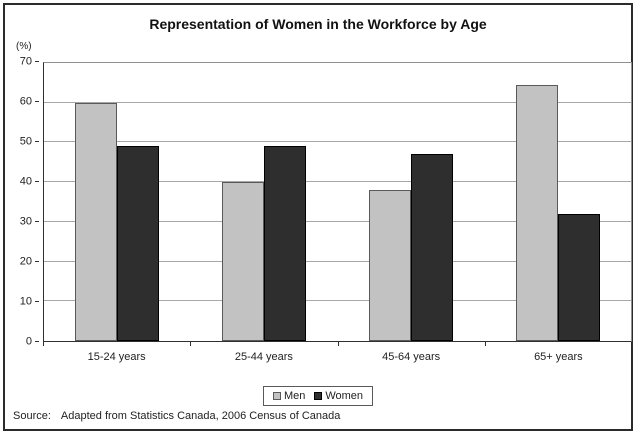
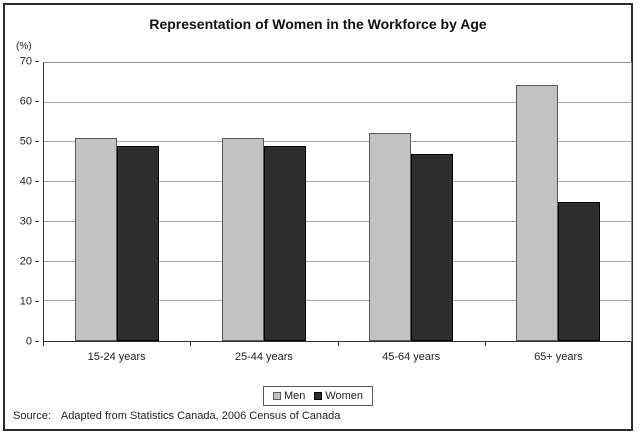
Men/15-24 years: 60 -> 51
Men/25-44 years: 40 -> 51
Men/45-64 years: 38 -> 52
Women/65+ years: 32 -> 35
